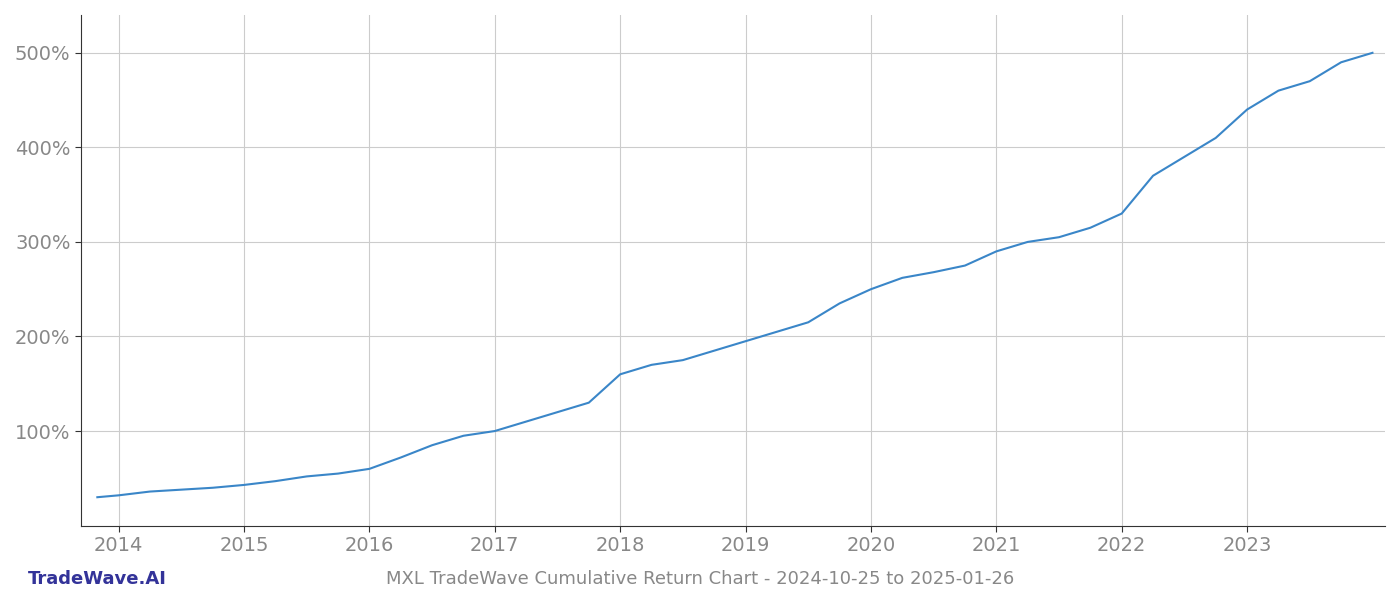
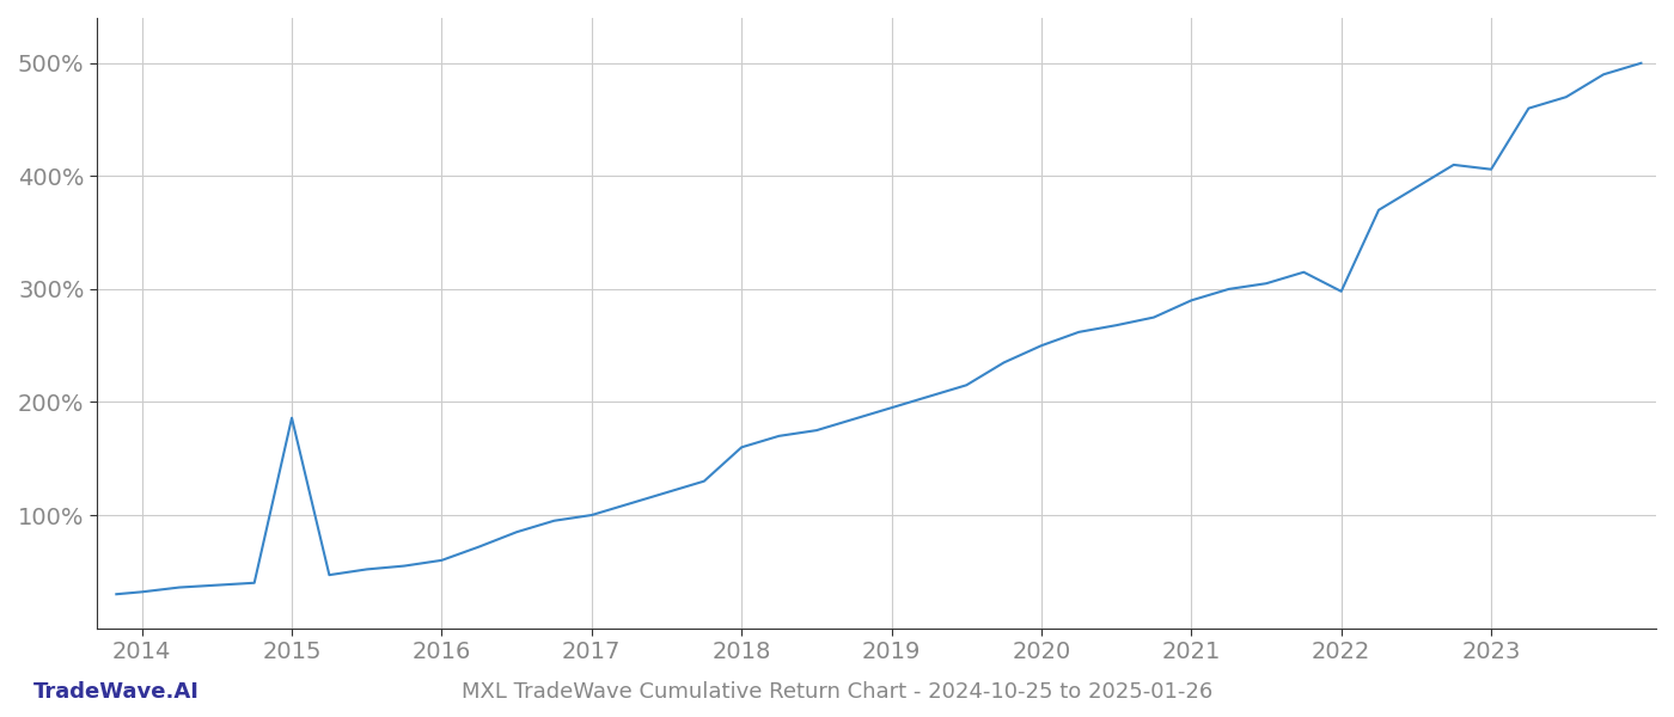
2015: 43% -> 186%
2022: 330% -> 298%
2023: 440% -> 406%
